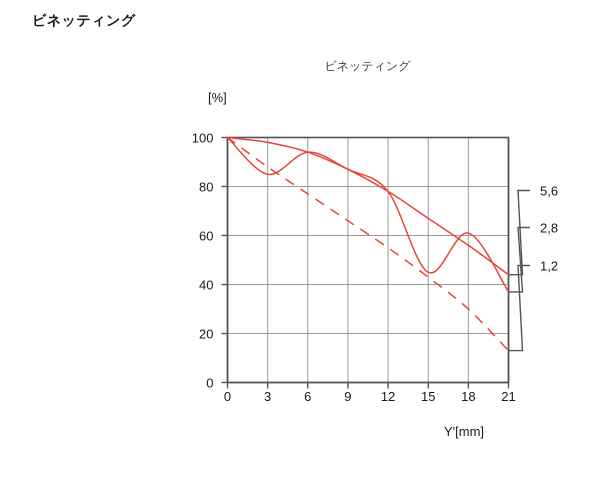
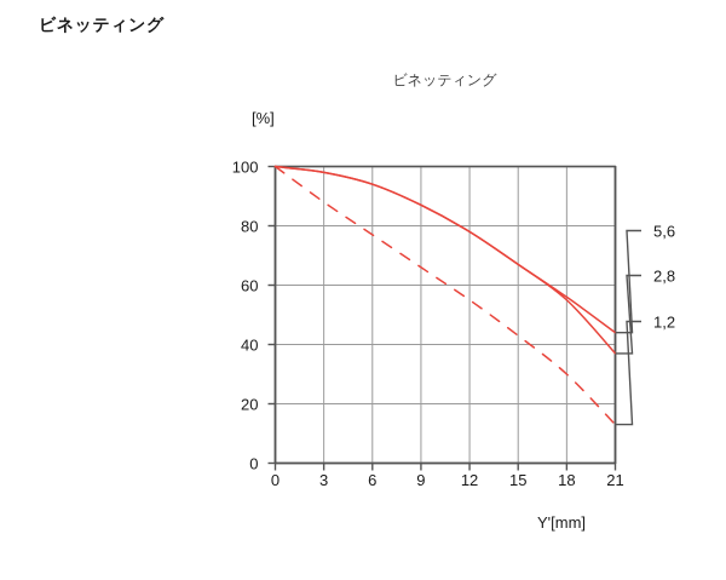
5,6/3: 85 -> 98
2,8/15: 45 -> 67
2,8/18: 61 -> 55
